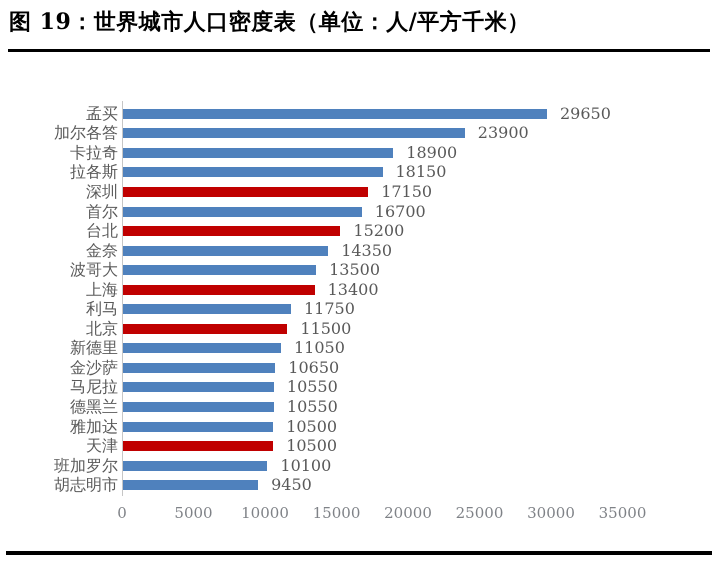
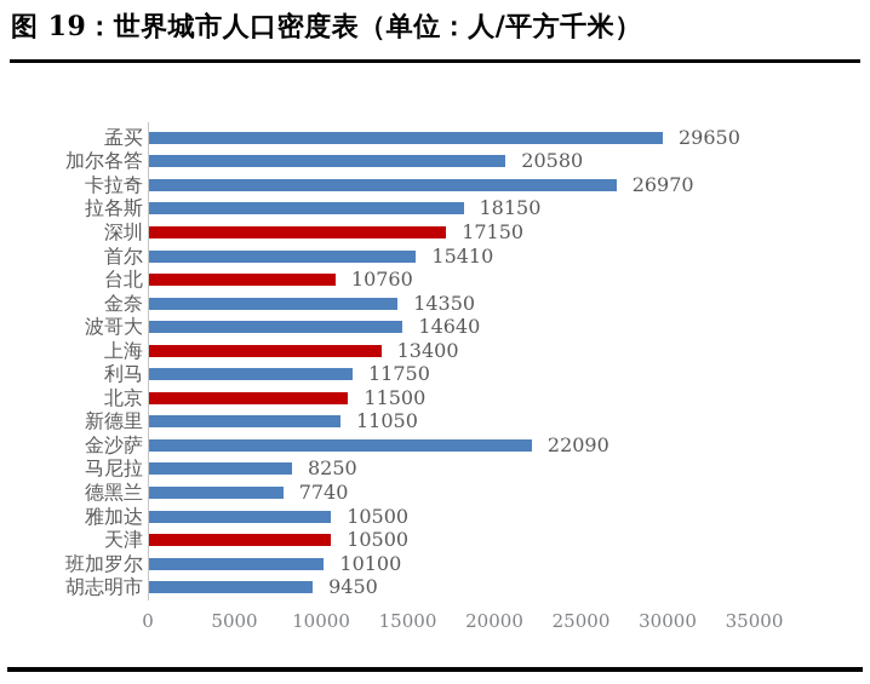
加尔各答: 23900 -> 20580
卡拉奇: 18900 -> 26970
首尔: 16700 -> 15410
台北: 15200 -> 10760
波哥大: 13500 -> 14640
金沙萨: 10650 -> 22090
马尼拉: 10550 -> 8250
德黑兰: 10550 -> 7740
